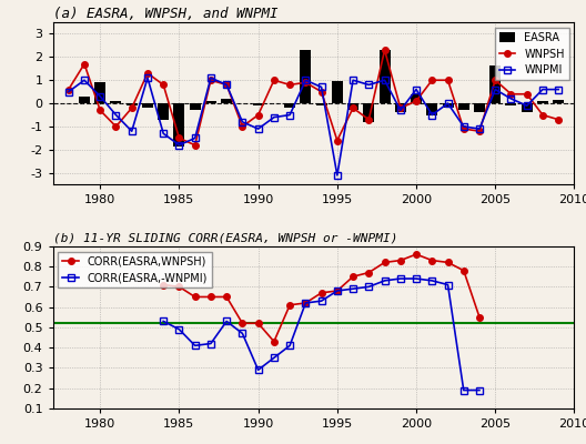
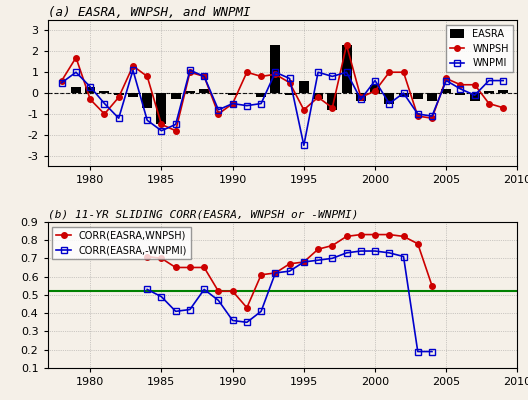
(a) EASRA, WNPSH, and WNPMI/EASRA/1980: 0.90 -> 0.30
(a) EASRA, WNPSH, and WNPMI/EASRA/1985: -1.85 -> -1.50
(a) EASRA, WNPSH, and WNPMI/WNPMI/1990: -1.1 -> -0.5
(a) EASRA, WNPSH, and WNPMI/EASRA/1995: 0.95 -> 0.60
(a) EASRA, WNPSH, and WNPMI/WNPSH/1995: -1.6 -> -0.8
(a) EASRA, WNPSH, and WNPMI/WNPMI/1995: -3.1 -> -2.5
(a) EASRA, WNPSH, and WNPMI/EASRA/2005: 1.65 -> 0.20
(a) EASRA, WNPSH, and WNPMI/WNPSH/2005: 1.0 -> 0.7
(b) 11-YR SLIDING CORR(EASRA, WNPSH or -WNPMI)/CORR(EASRA,-WNPMI)/1990: 0.29 -> 0.36
(b) 11-YR SLIDING CORR(EASRA, WNPSH or -WNPMI)/CORR(EASRA,WNPSH)/2000: 0.86 -> 0.83
